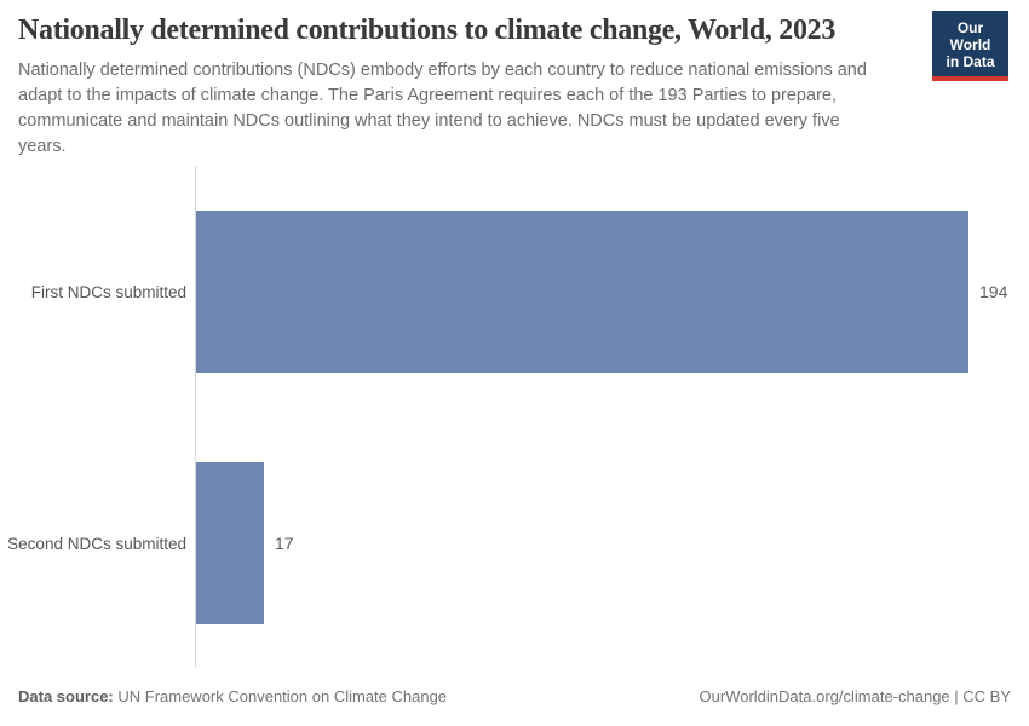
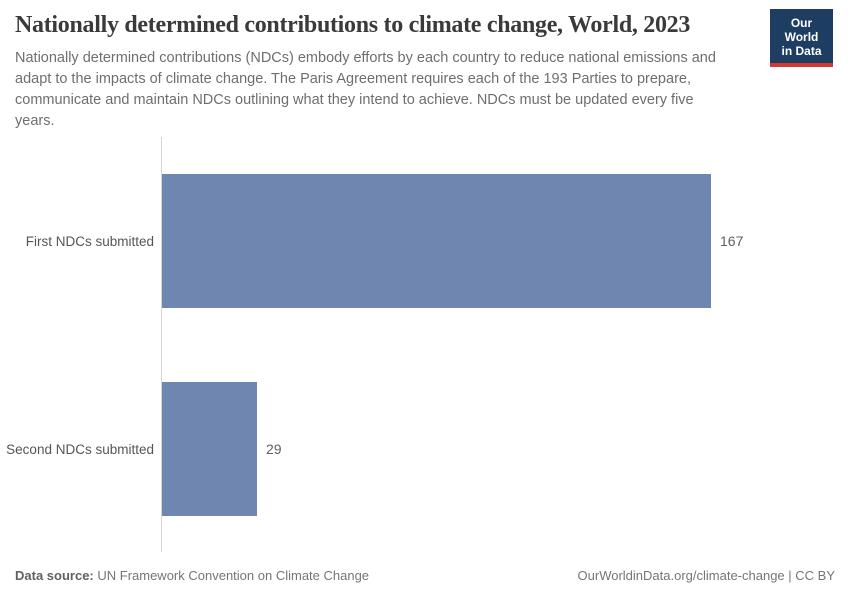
First NDCs submitted: 194 -> 167
Second NDCs submitted: 17 -> 29
